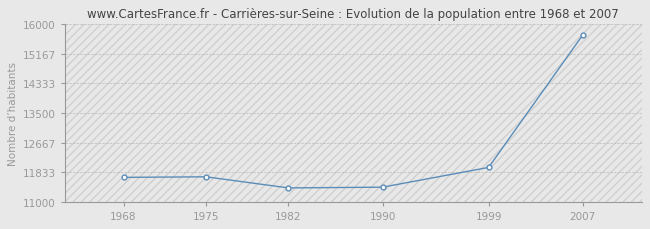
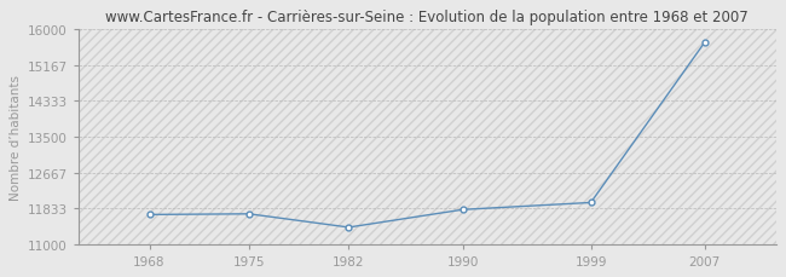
1990: 11410 -> 11800
